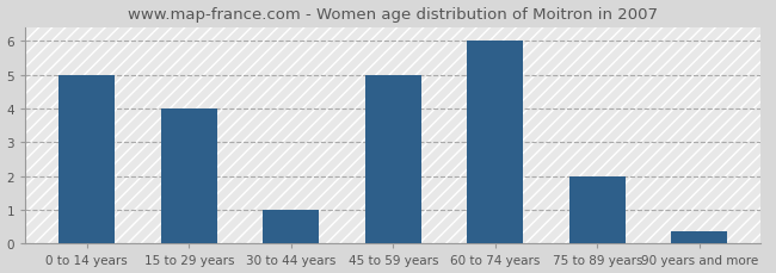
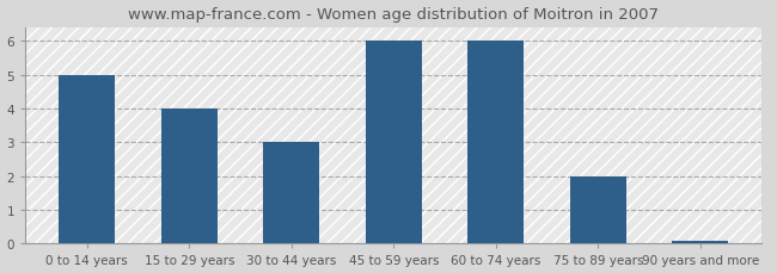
30 to 44 years: 1.00 -> 3.00
45 to 59 years: 5.00 -> 6.00
90 years and more: 0.35 -> 0.07
